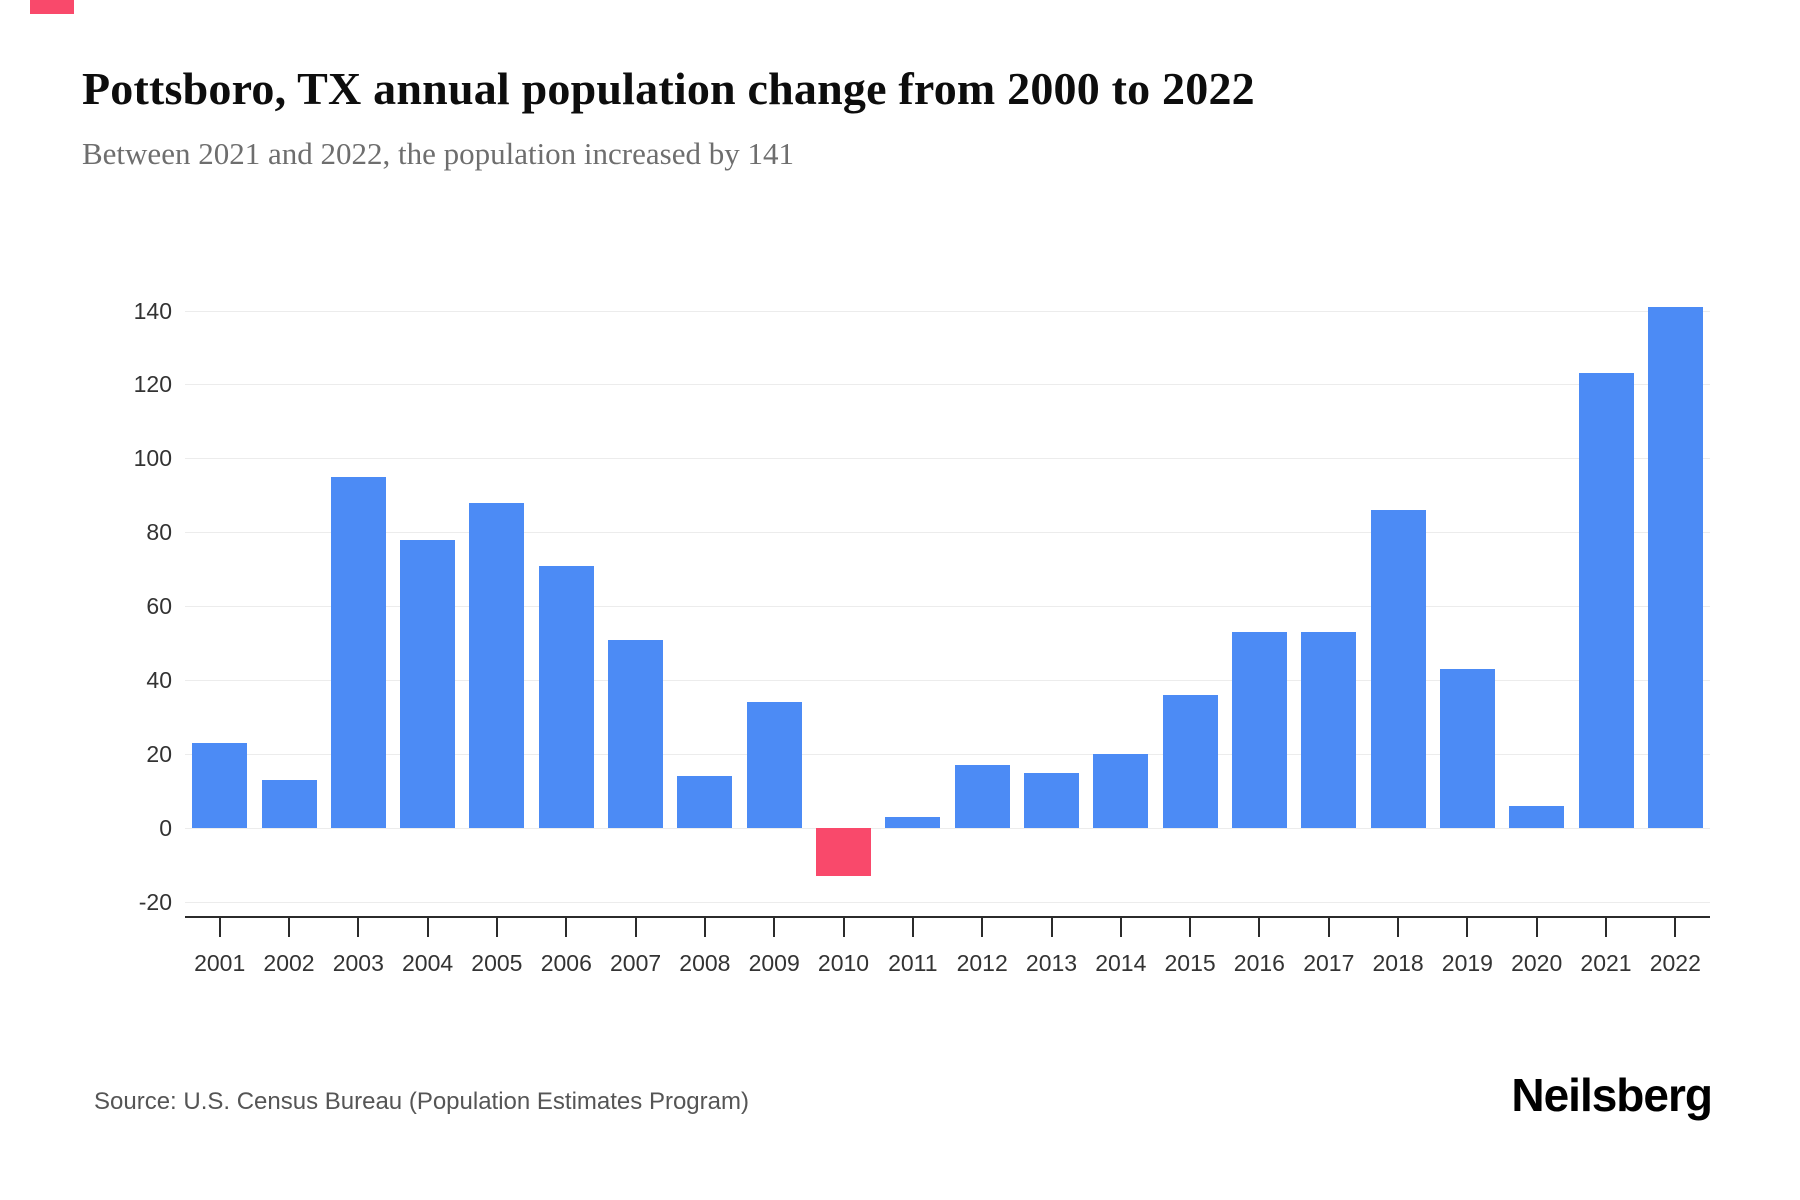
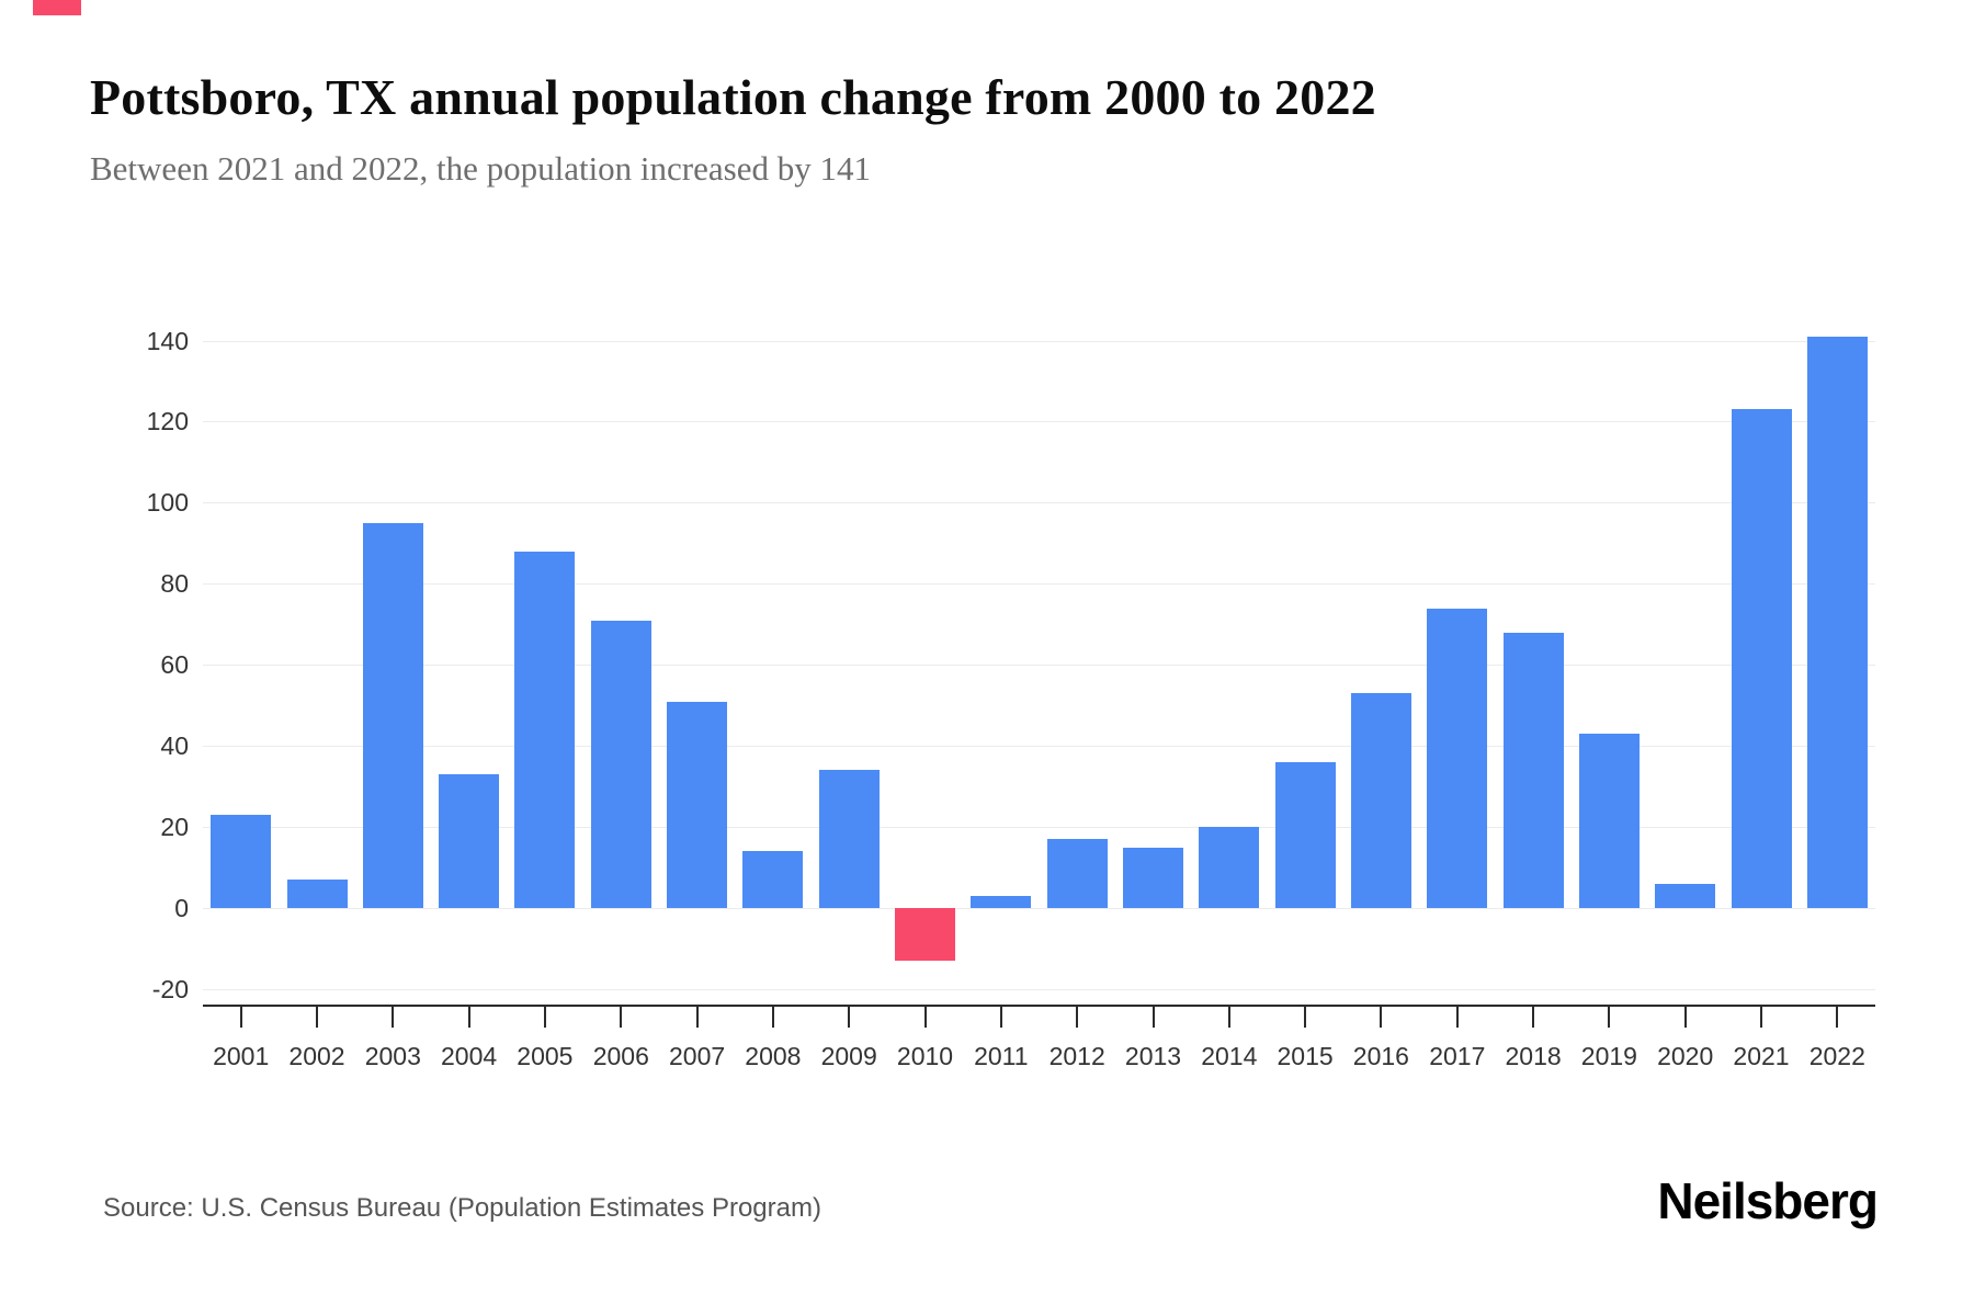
2002: 13 -> 7
2004: 78 -> 33
2017: 53 -> 74
2018: 86 -> 68
